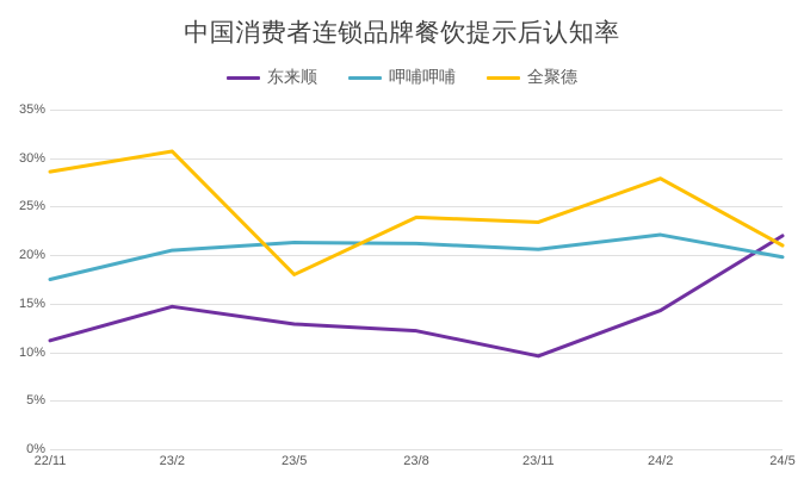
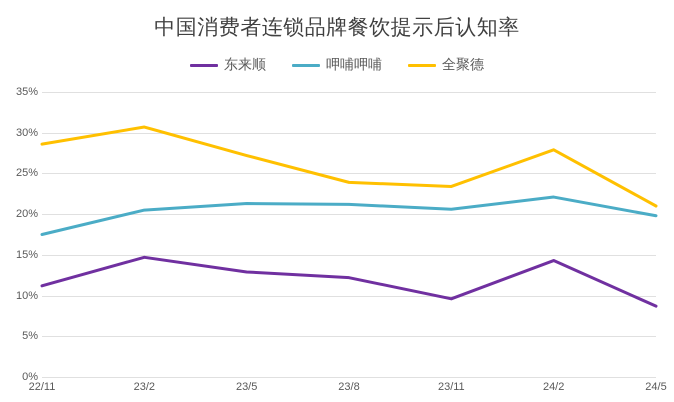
全聚德/23/5: 18% -> 27%
东来顺/24/5: 22% -> 9%
